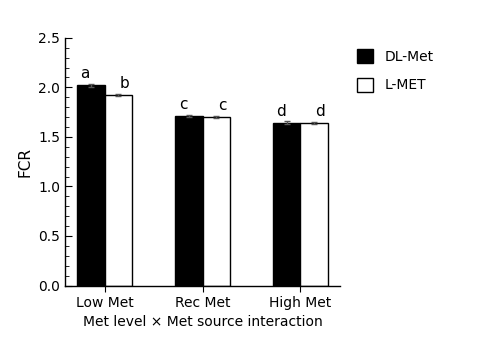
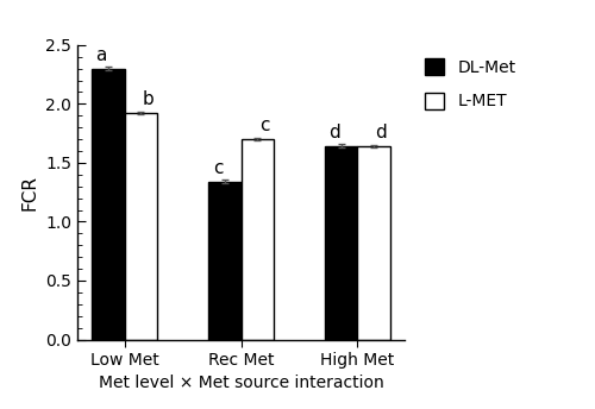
DL-Met/Low Met: 2.02 -> 2.30
DL-Met/Rec Met: 1.71 -> 1.34
